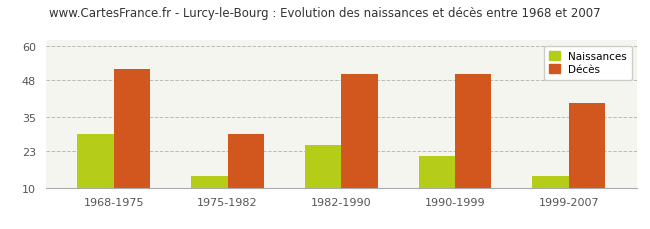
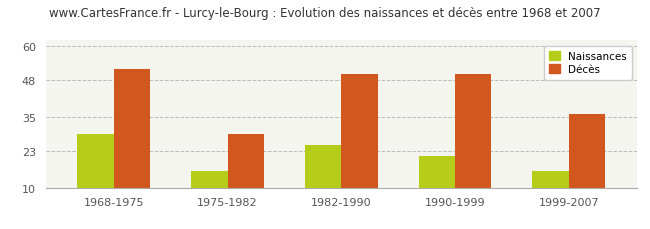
Naissances/1975-1982: 14 -> 16
Naissances/1999-2007: 14 -> 16
Décès/1999-2007: 40 -> 36
